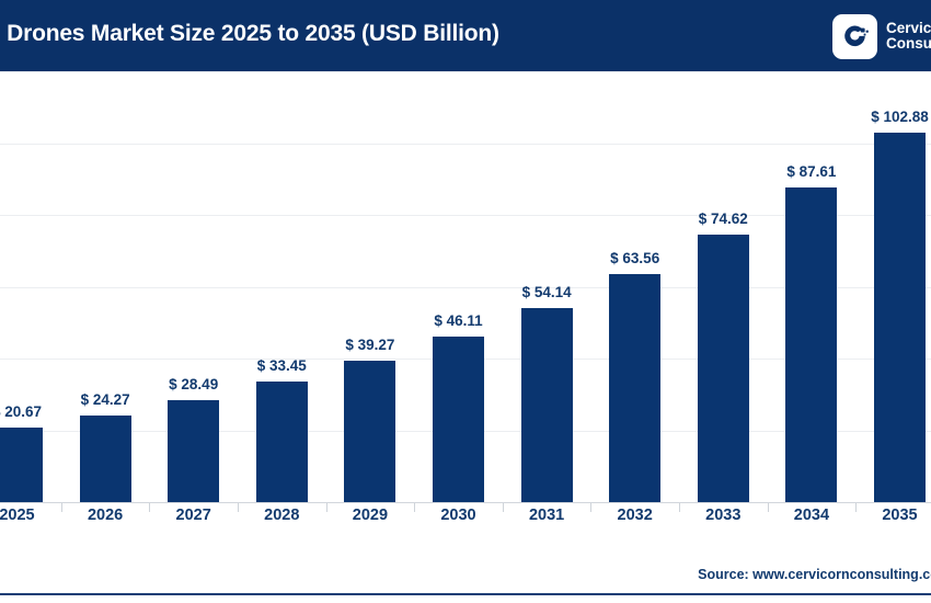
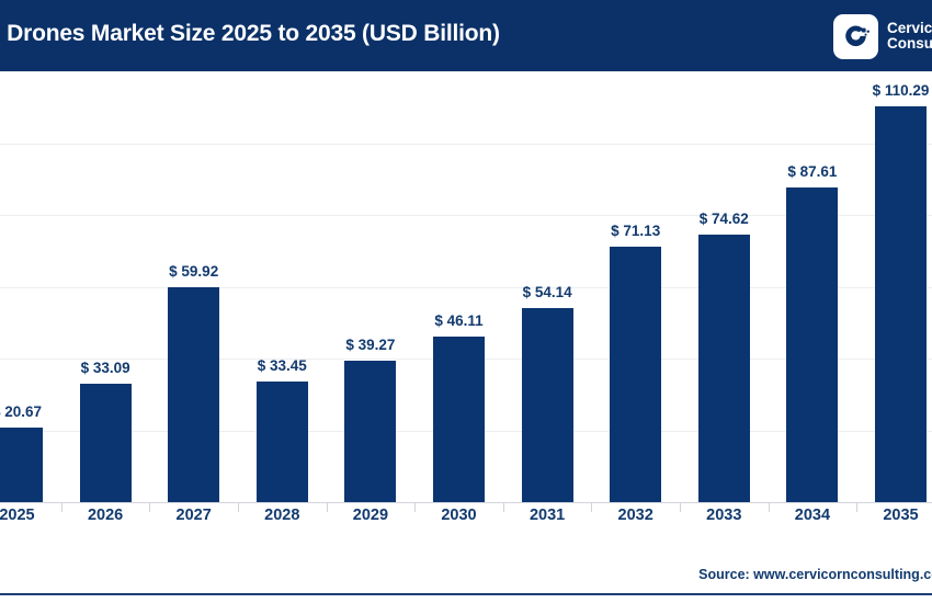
2026: 24.27 -> 33.09
2027: 28.49 -> 59.92
2032: 63.56 -> 71.13
2035: 102.88 -> 110.29
